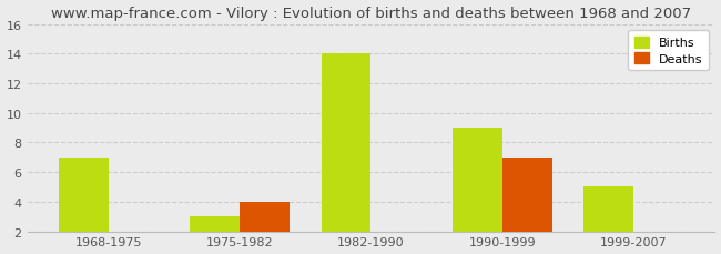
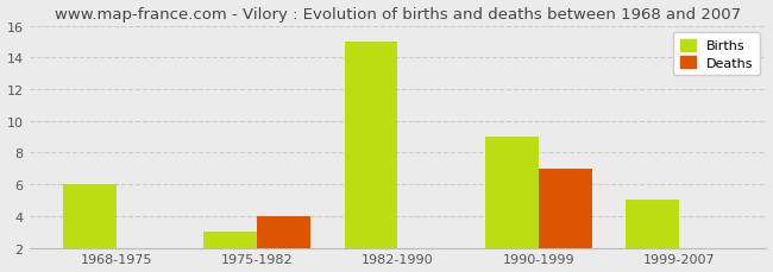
Births/1968-1975: 7 -> 6
Births/1982-1990: 14 -> 15
